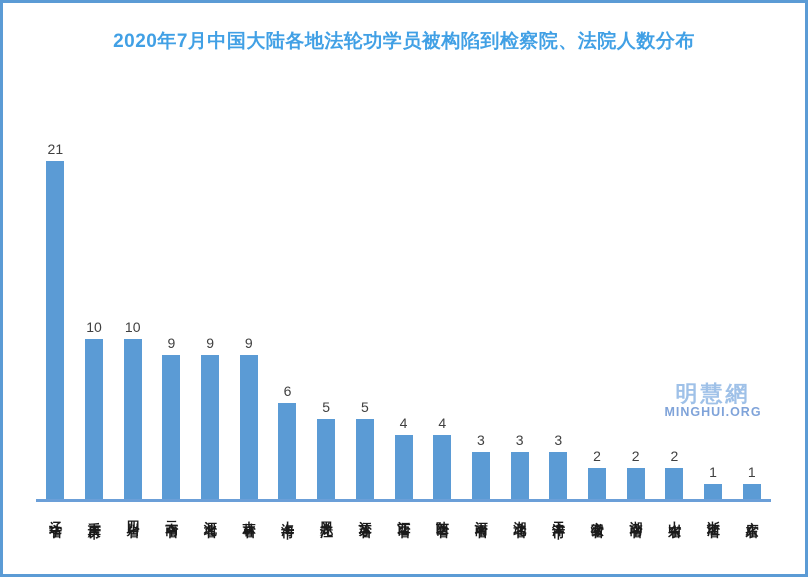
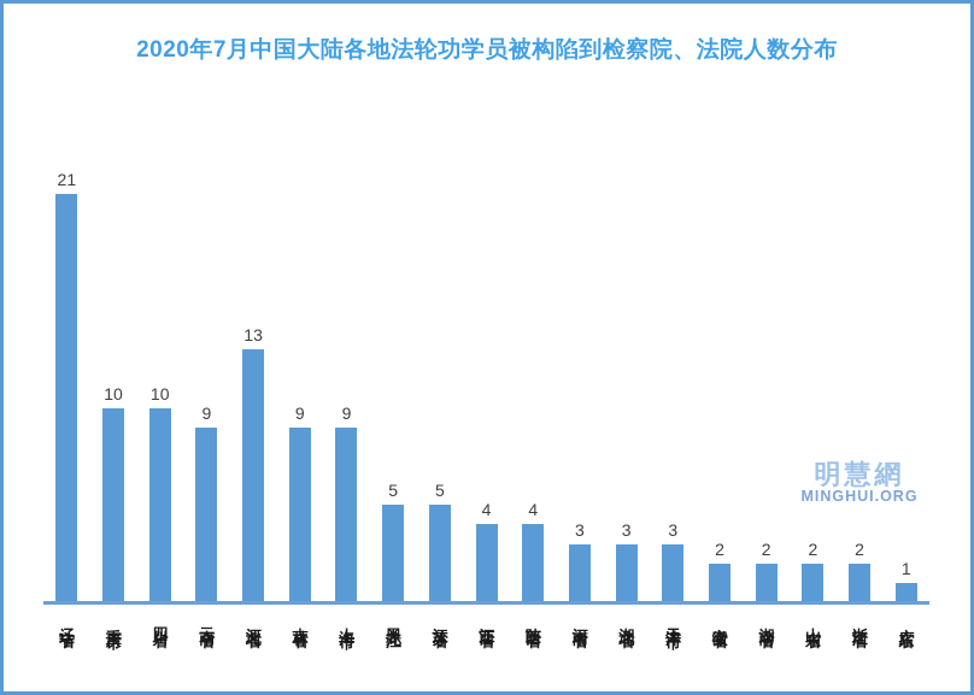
河北省: 9 -> 13
上海市: 6 -> 9
浙江省: 1 -> 2
